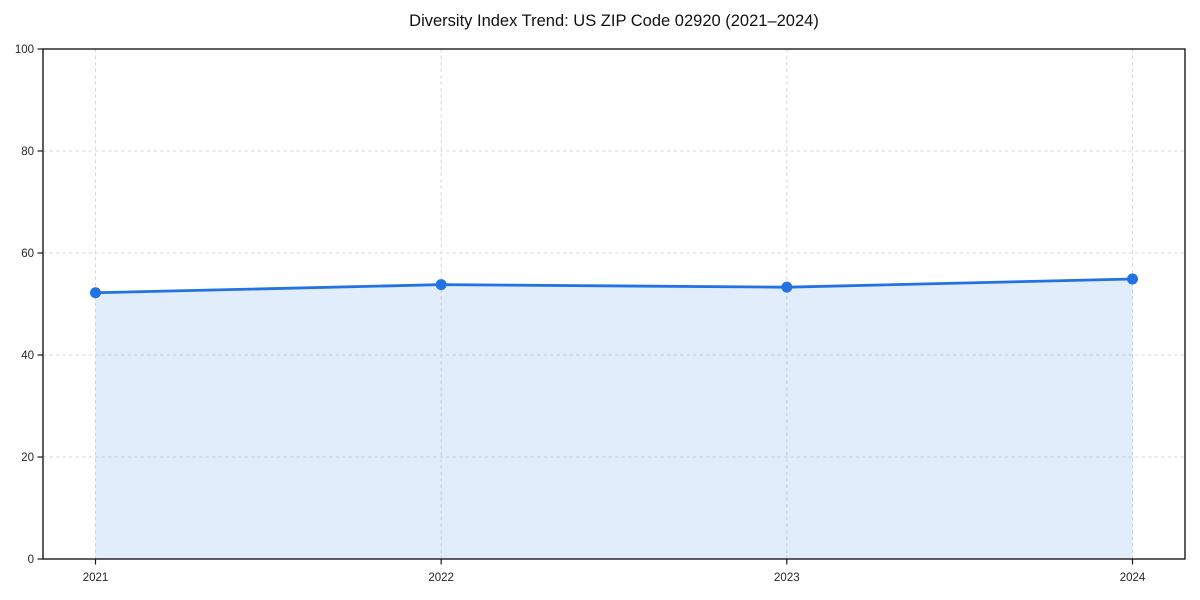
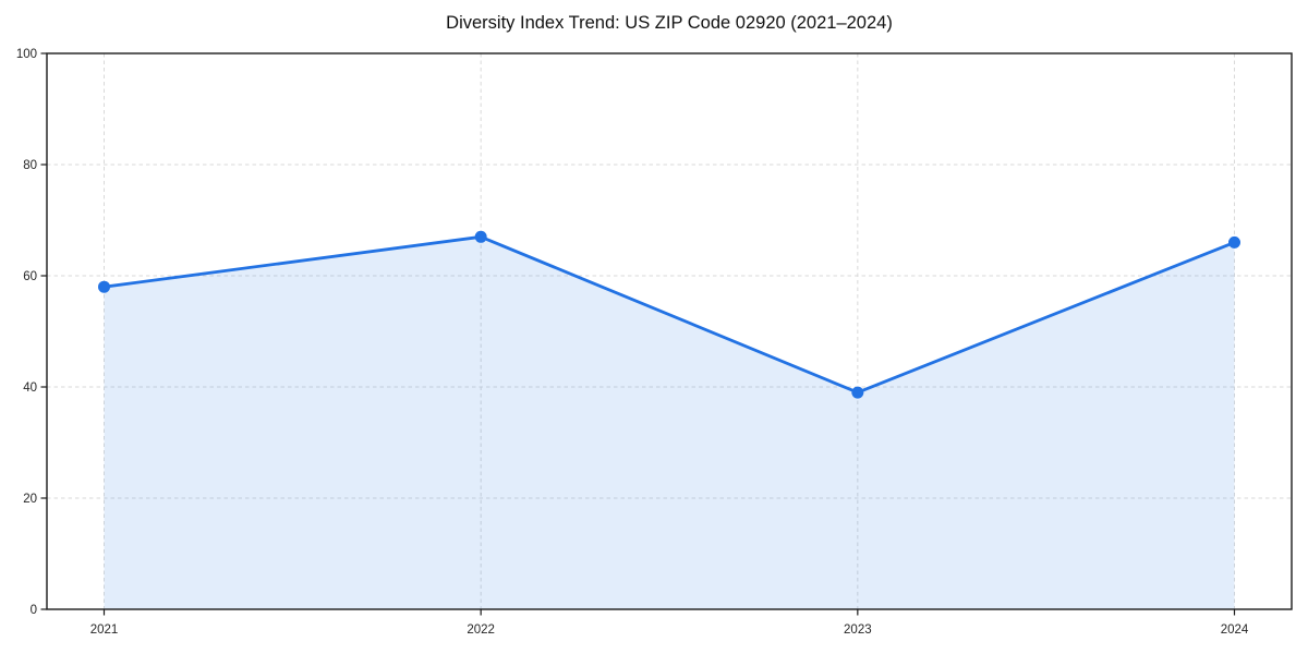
2021: 52 -> 58
2022: 54 -> 67
2023: 53 -> 39
2024: 55 -> 66
